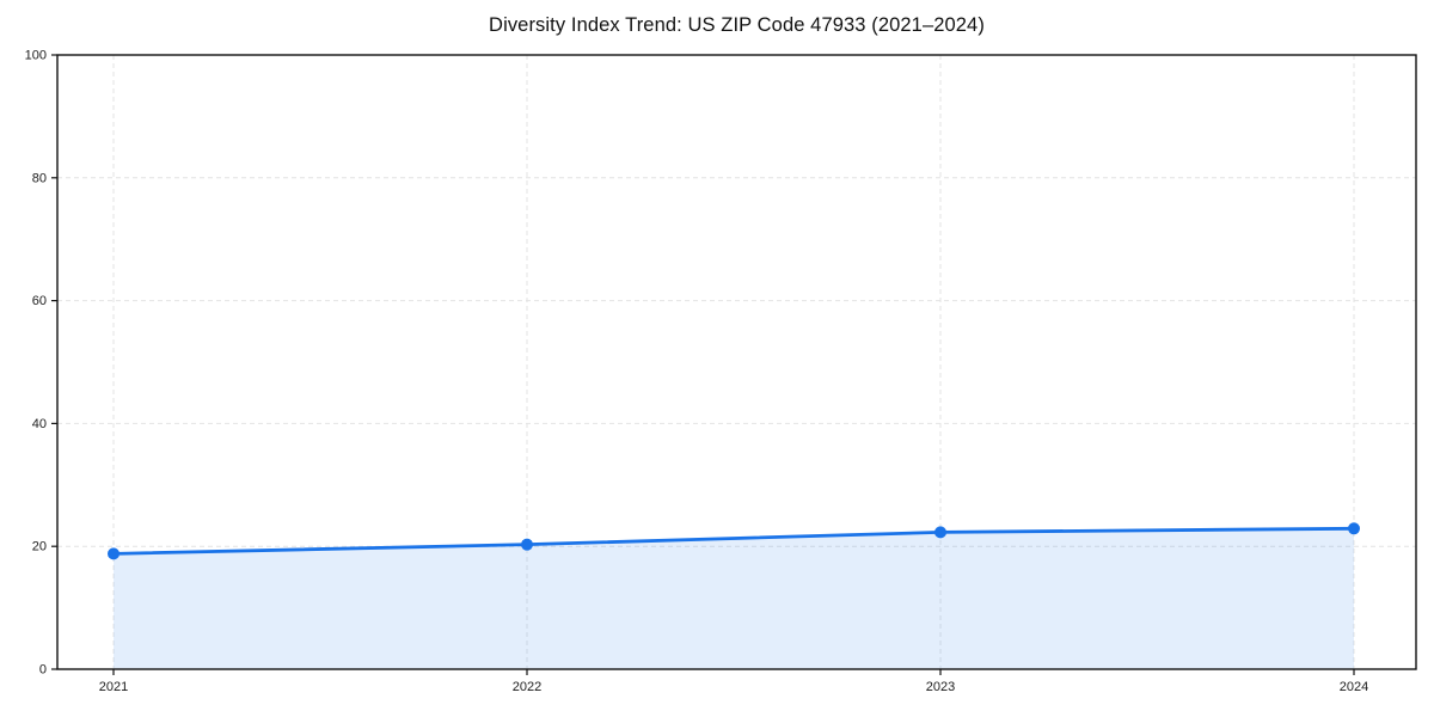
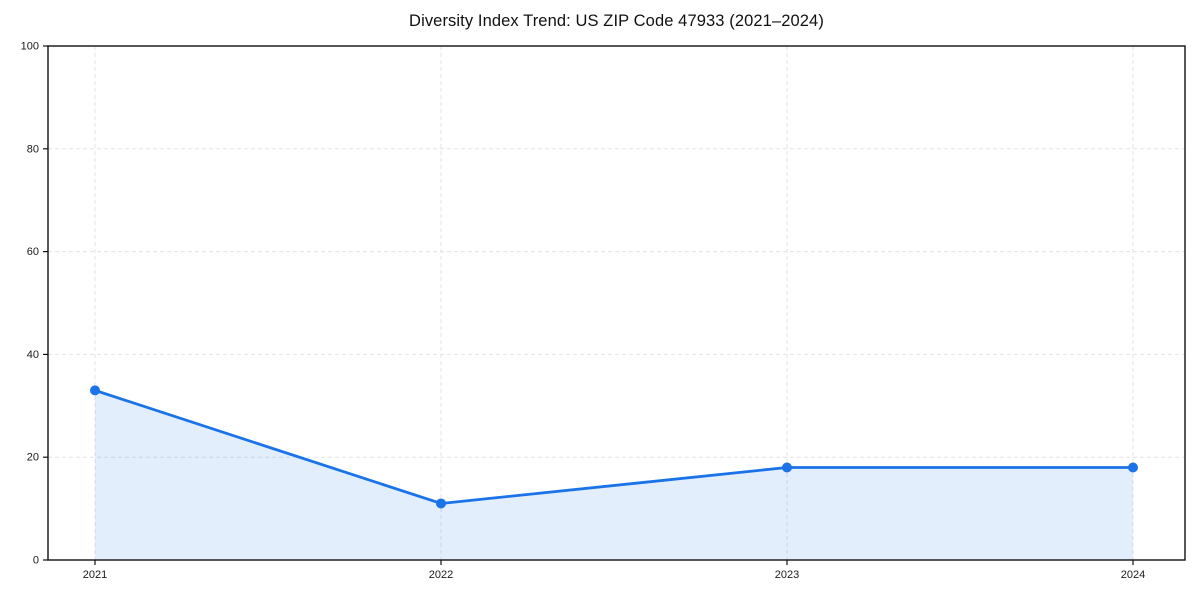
2021: 19 -> 33
2022: 20 -> 11
2023: 22 -> 18
2024: 23 -> 18
